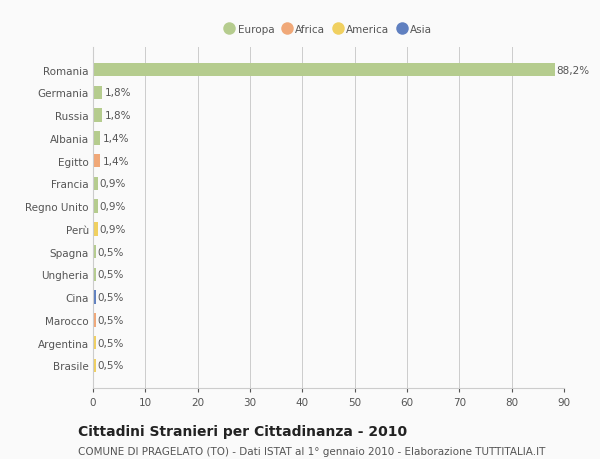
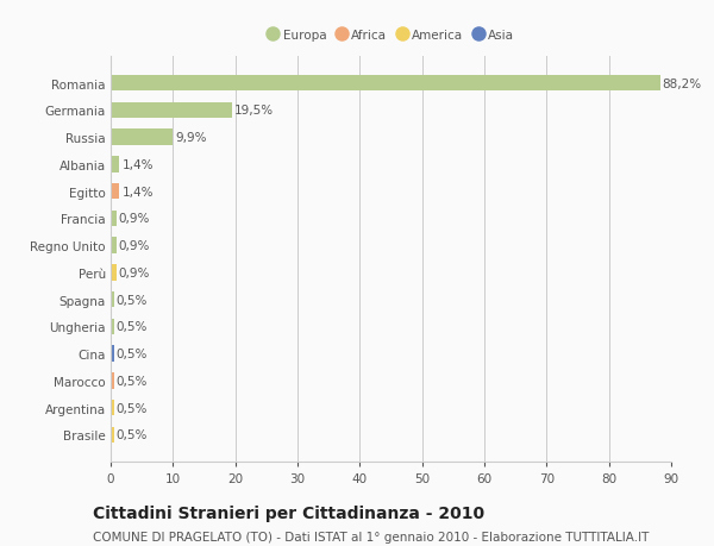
Germania: 1,8% -> 19,5%
Russia: 1,8% -> 9,9%
